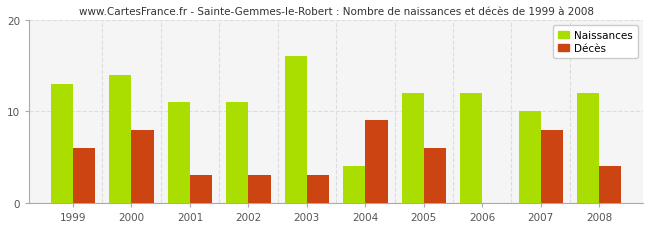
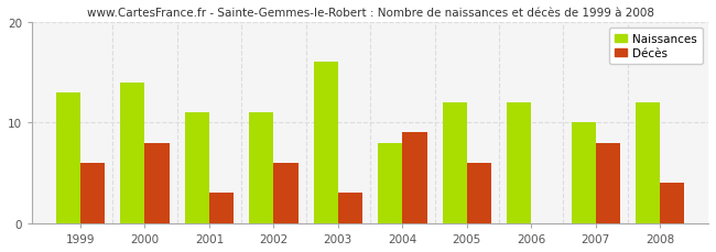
Décès/2002: 3 -> 6
Naissances/2004: 4 -> 8
